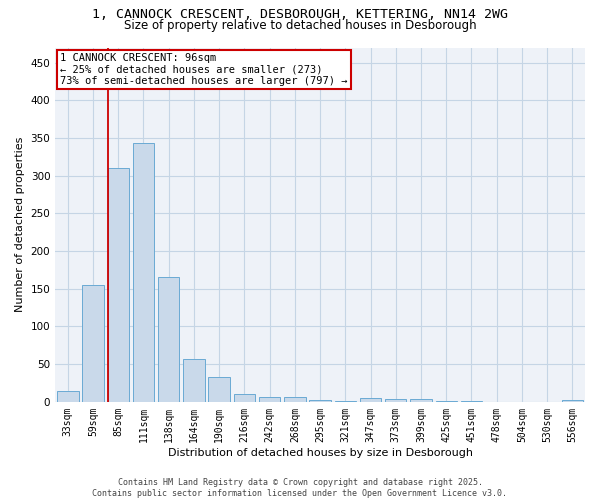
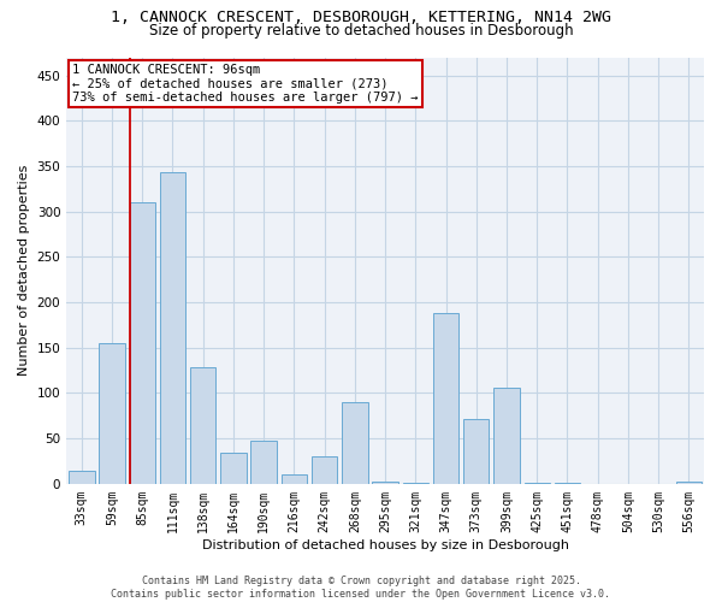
138sqm: 165 -> 128
164sqm: 57 -> 34
190sqm: 33 -> 48
242sqm: 7 -> 30
268sqm: 6 -> 90
347sqm: 5 -> 188
373sqm: 4 -> 72
399sqm: 4 -> 106
